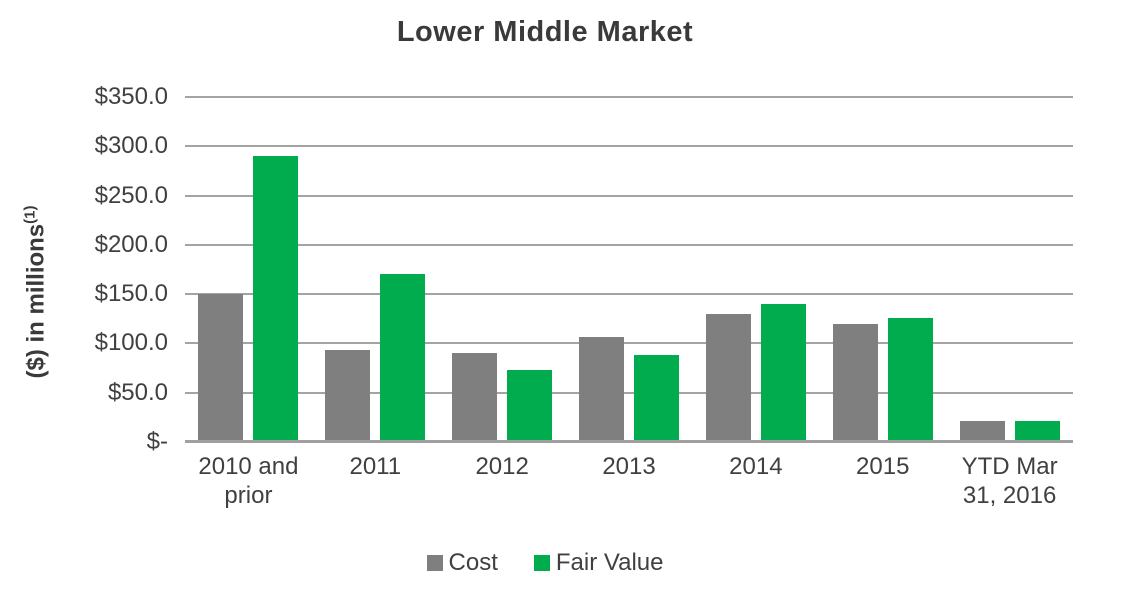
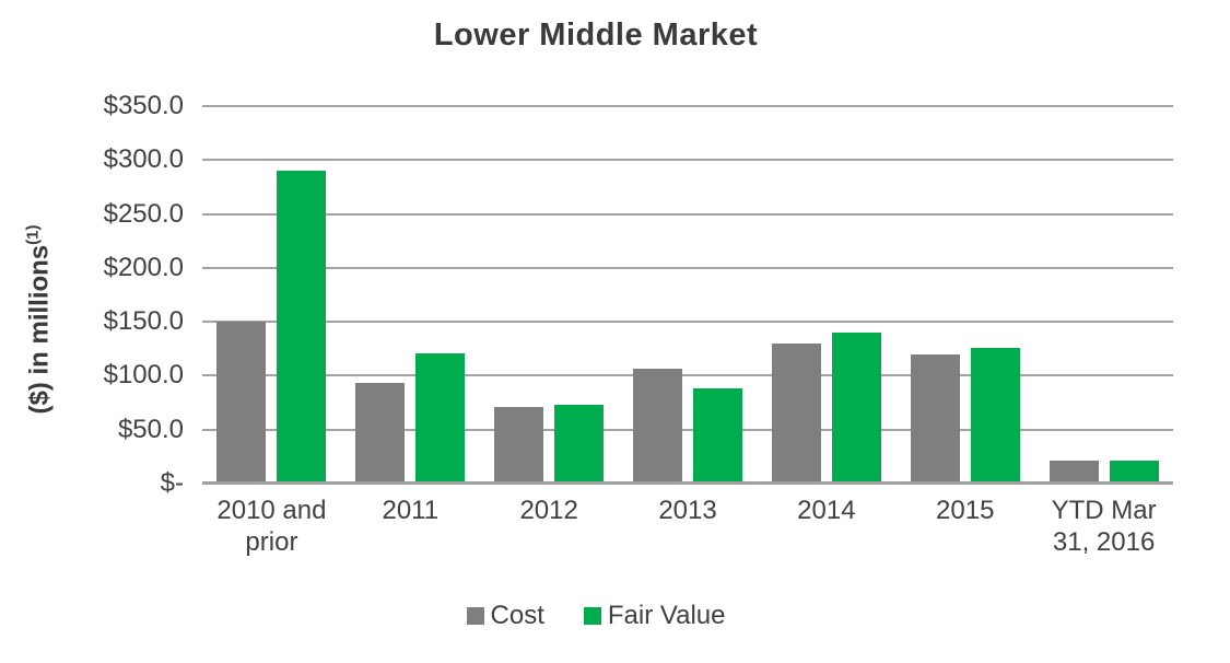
Fair Value/2011: $170 -> $120
Cost/2012: $90 -> $70
